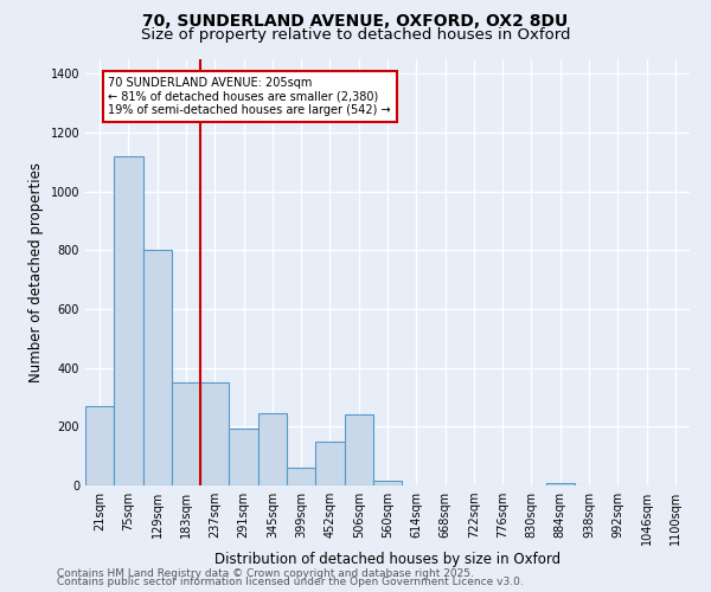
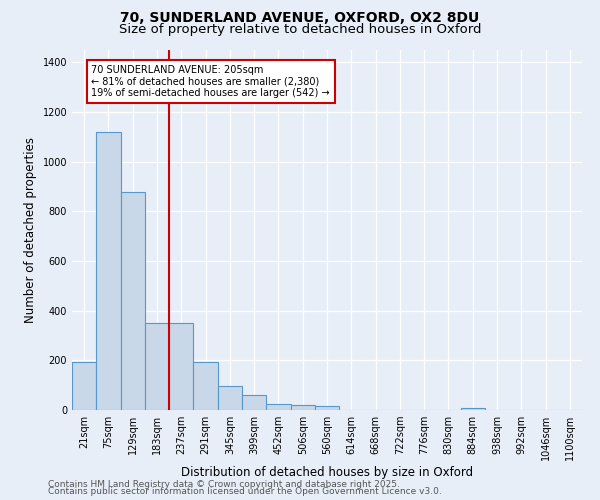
21sqm: 270 -> 195
129sqm: 800 -> 880
345sqm: 245 -> 95
452sqm: 150 -> 25
506sqm: 240 -> 20
